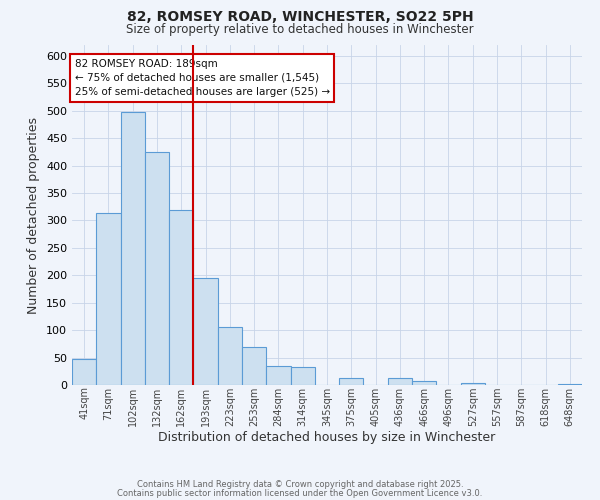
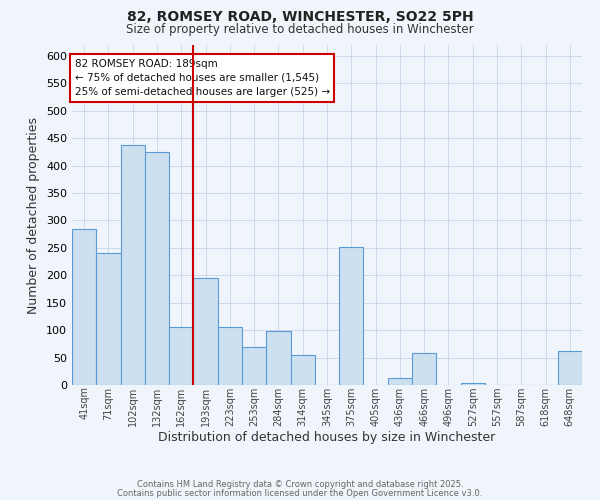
41sqm: 47 -> 284
71sqm: 313 -> 240
102sqm: 498 -> 438
162sqm: 320 -> 106
284sqm: 35 -> 98
314sqm: 32 -> 54
375sqm: 13 -> 252
466sqm: 8 -> 58
648sqm: 2 -> 62
